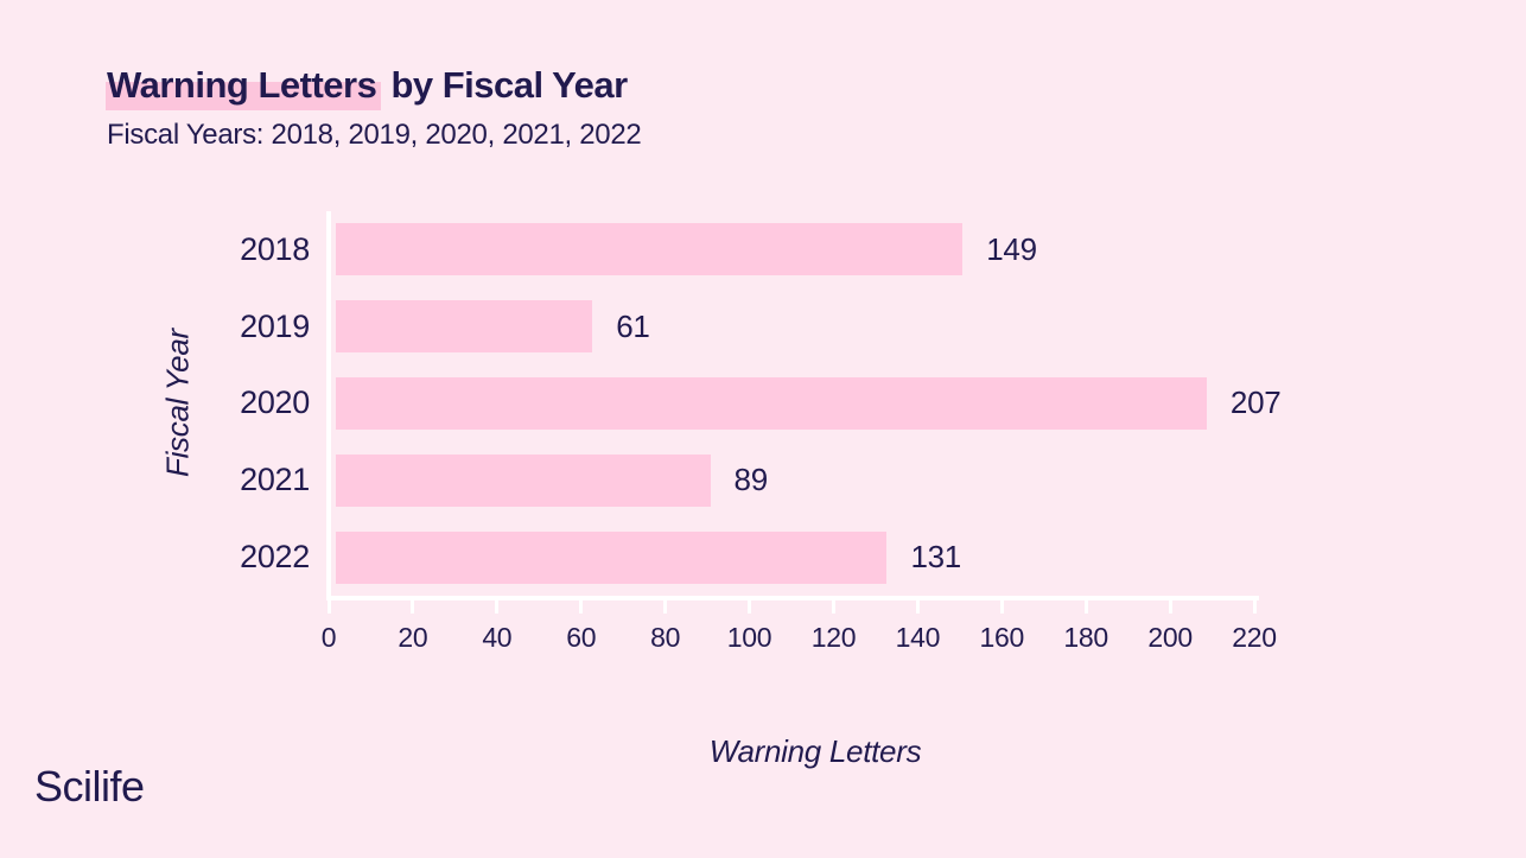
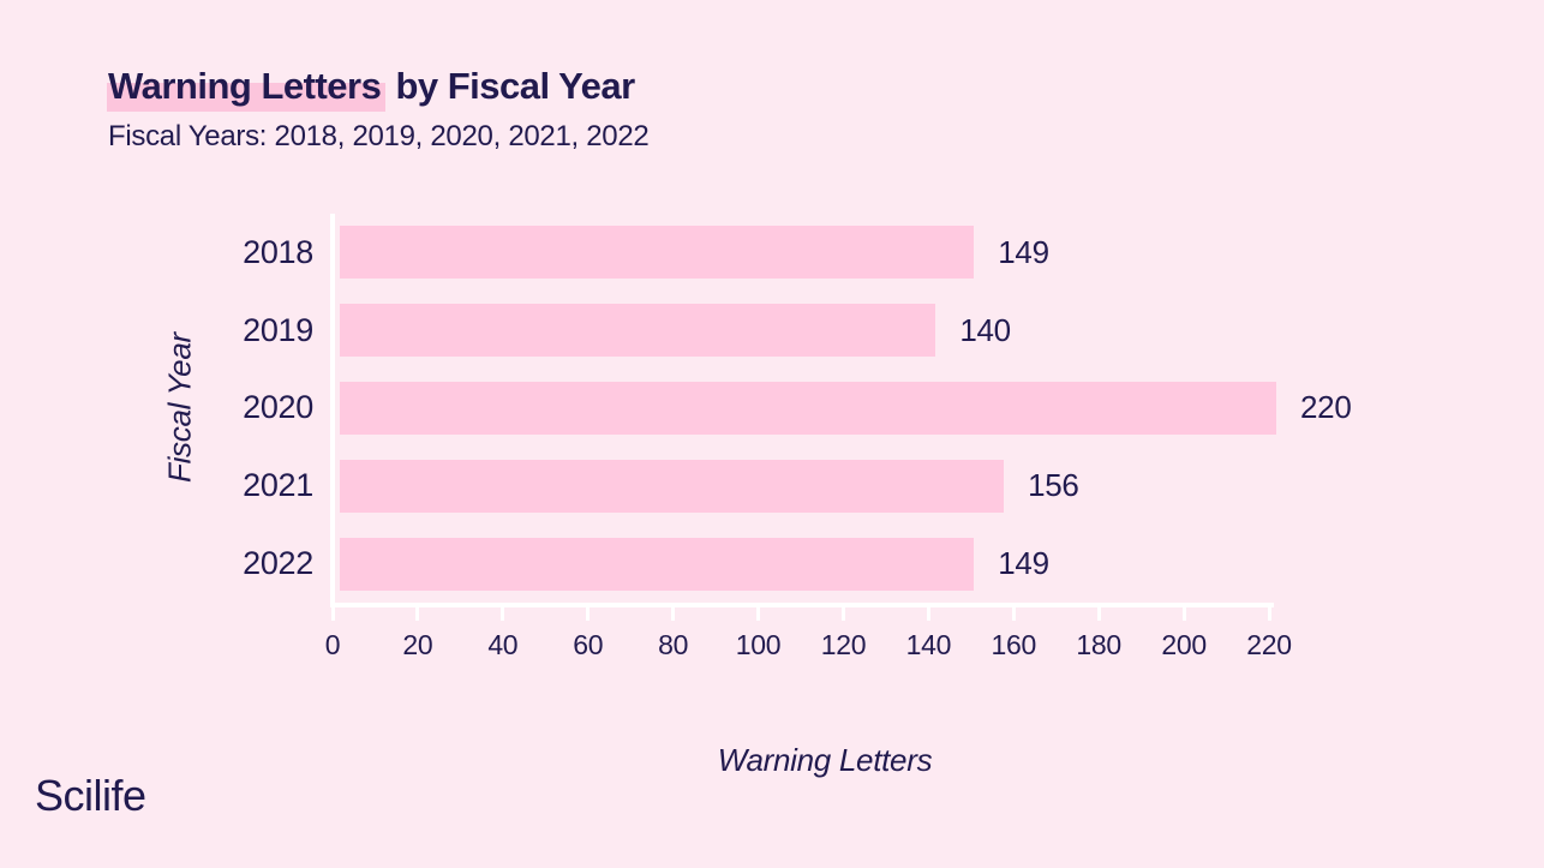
2019: 61 -> 140
2020: 207 -> 220
2021: 89 -> 156
2022: 131 -> 149
